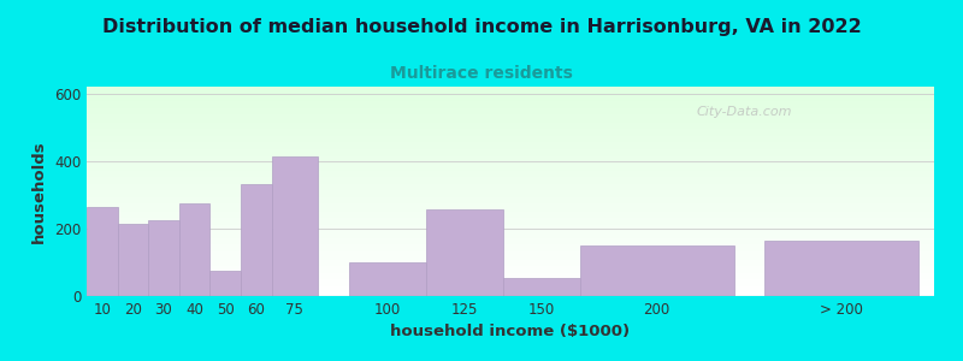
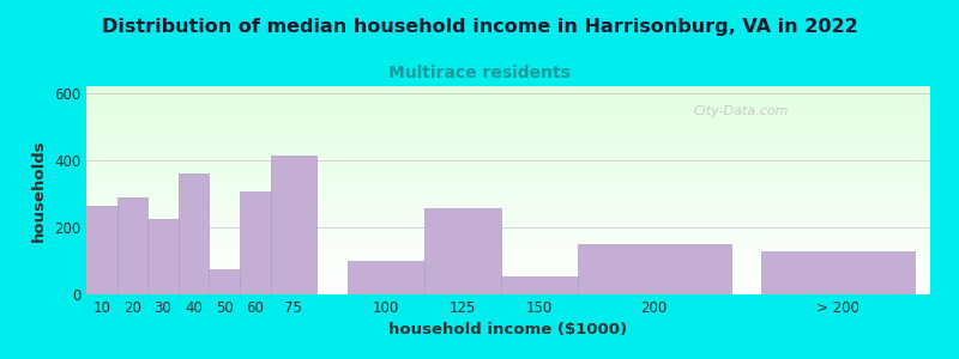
20: 215 -> 290
40: 275 -> 360
60: 330 -> 305
> 200: 165 -> 130
